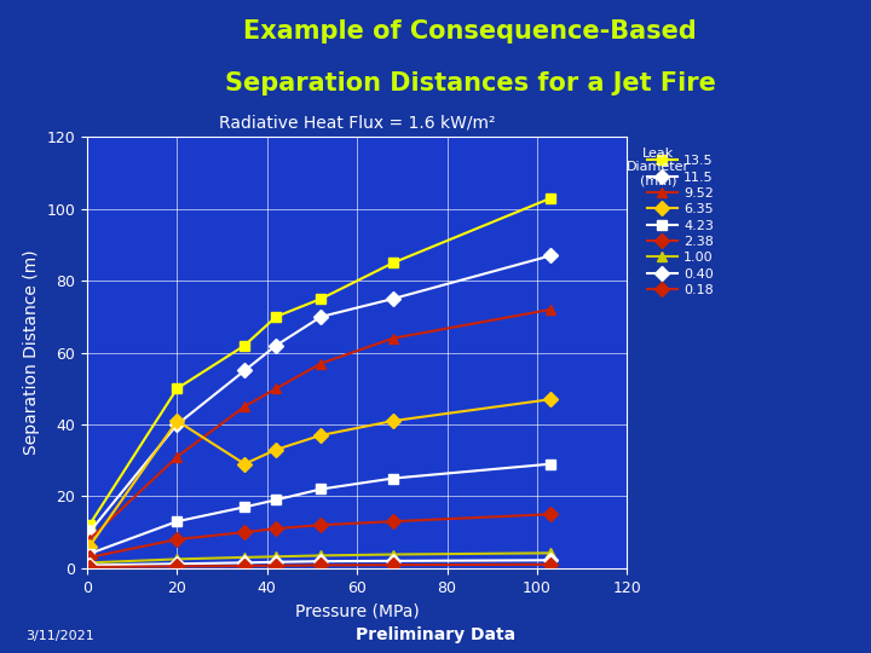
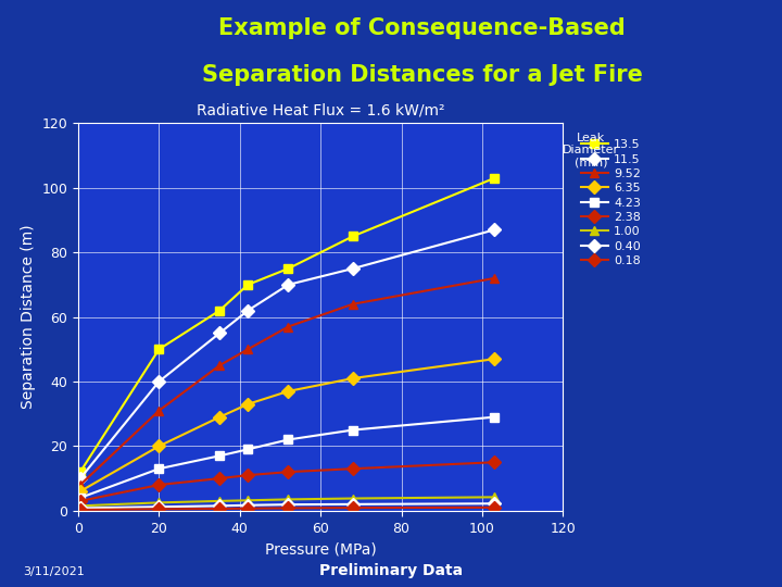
6.35/20: 41 -> 20
